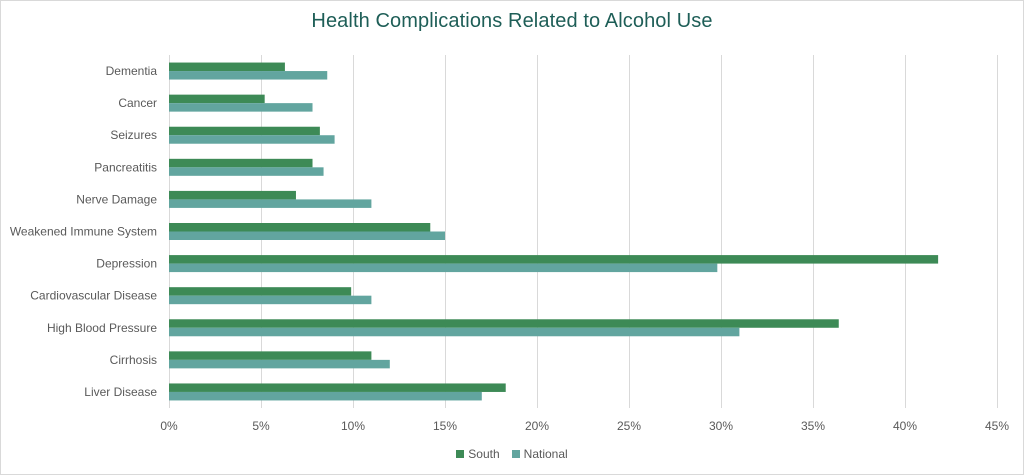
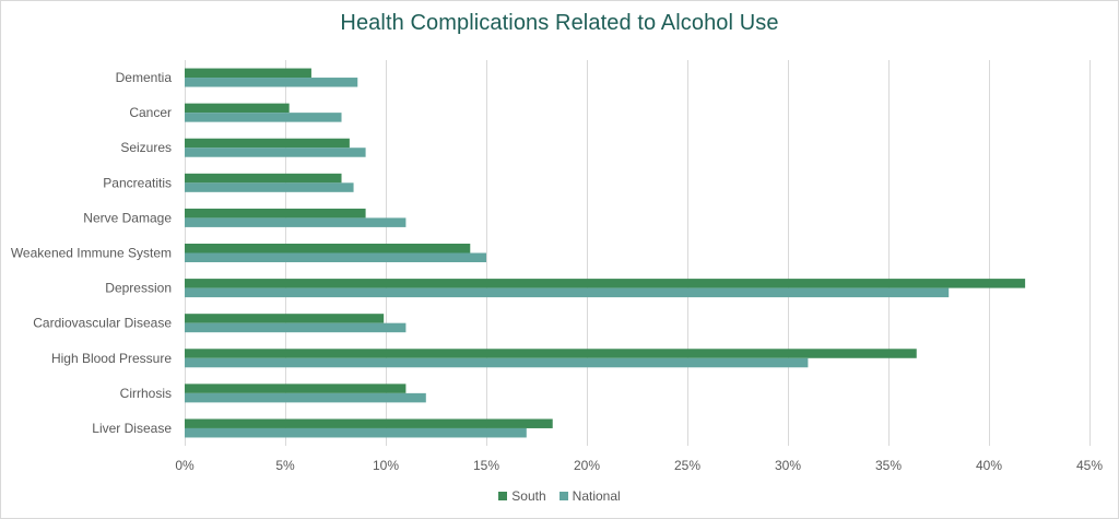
South/Nerve Damage: 6.9% -> 9.0%
National/Depression: 29.8% -> 38.0%
